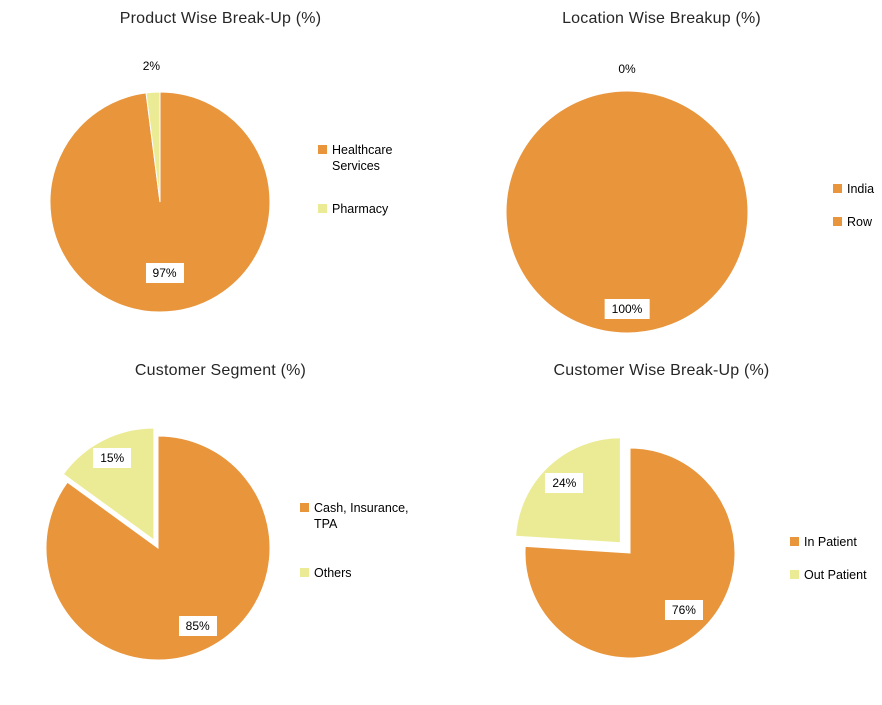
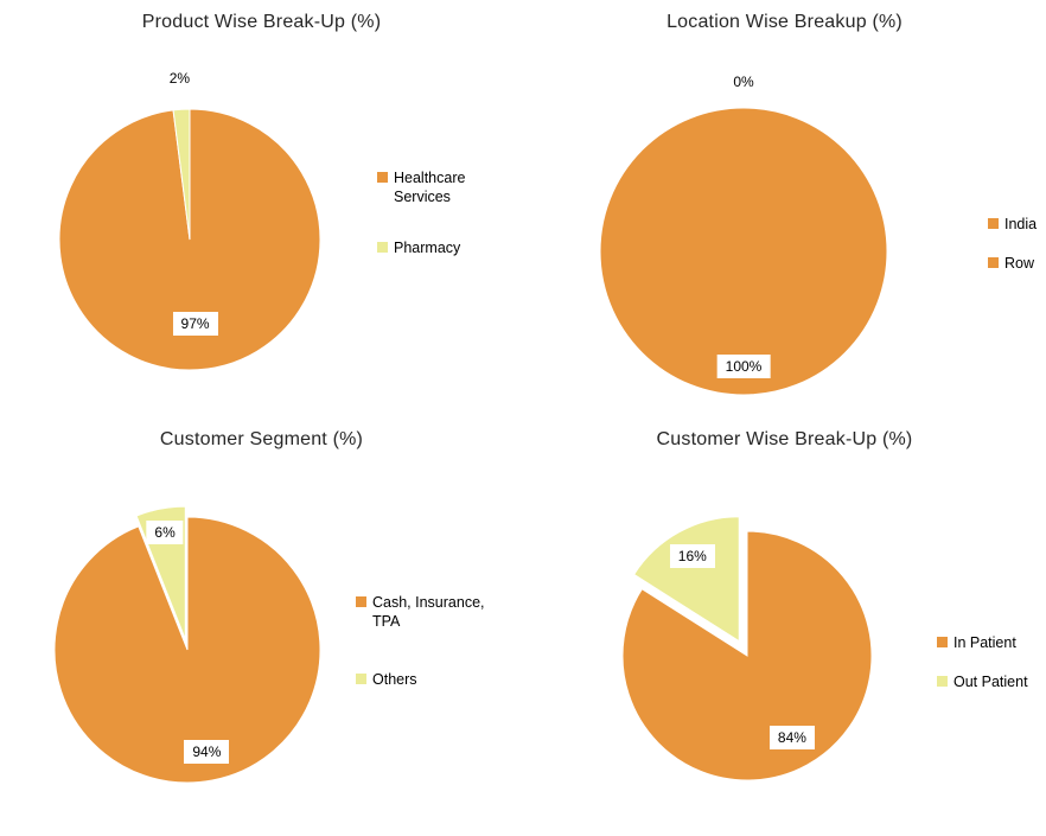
Customer Segment (%)/Cash, Insurance, TPA: 85% -> 94%
Customer Segment (%)/Others: 15% -> 6%
Customer Wise Break-Up (%)/In Patient: 76% -> 84%
Customer Wise Break-Up (%)/Out Patient: 24% -> 16%
